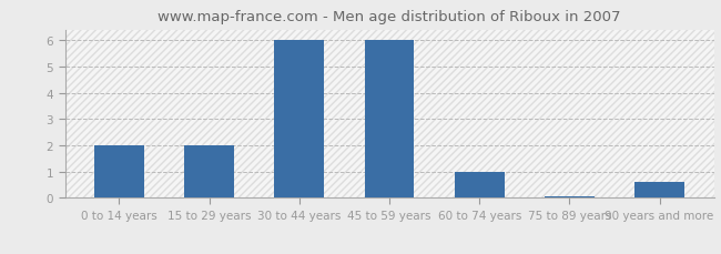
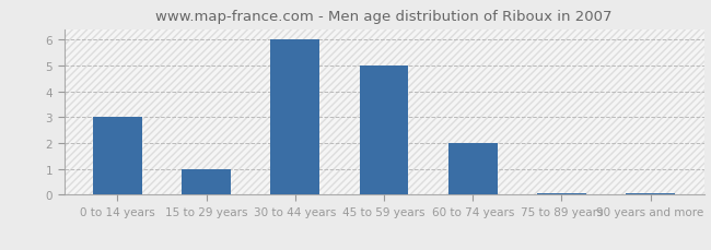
0 to 14 years: 2.00 -> 3.00
15 to 29 years: 2.00 -> 1.00
45 to 59 years: 6.00 -> 5.00
60 to 74 years: 1.00 -> 2.00
90 years and more: 0.60 -> 0.07
